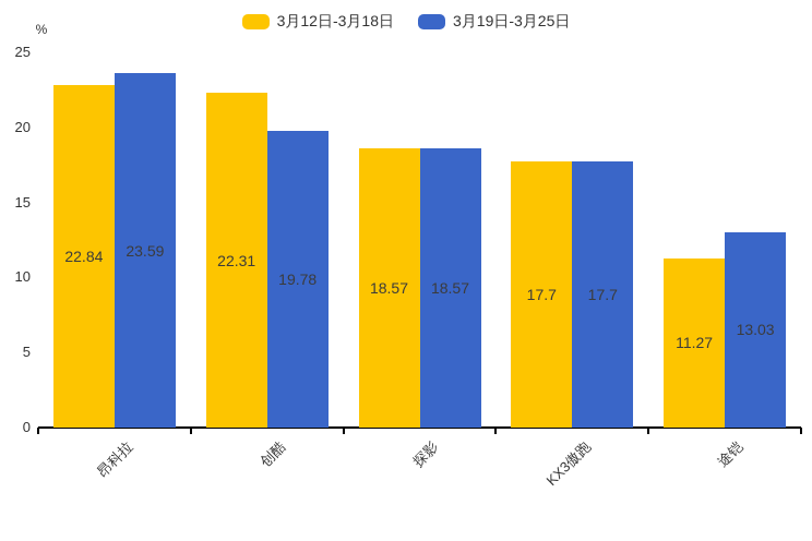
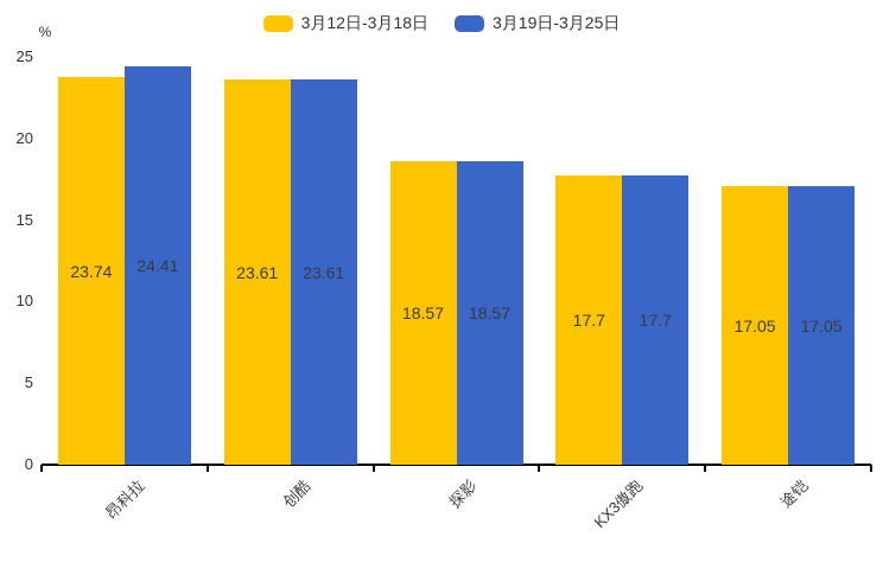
3月12日-3月18日/昂科拉: 22.84 -> 23.74
3月19日-3月25日/昂科拉: 23.59 -> 24.41
3月12日-3月18日/创酷: 22.31 -> 23.61
3月19日-3月25日/创酷: 19.78 -> 23.61
3月12日-3月18日/途铠: 11.27 -> 17.05
3月19日-3月25日/途铠: 13.03 -> 17.05
